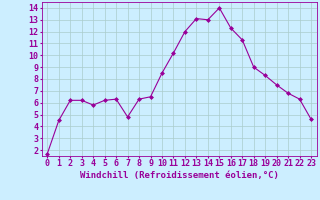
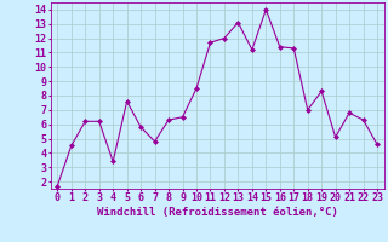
4: 5.8 -> 3.4
5: 6.2 -> 7.6
6: 6.3 -> 5.8
11: 10.2 -> 11.7
14: 13.0 -> 11.2
16: 12.3 -> 11.4
18: 9.0 -> 7.0
20: 7.5 -> 5.1
